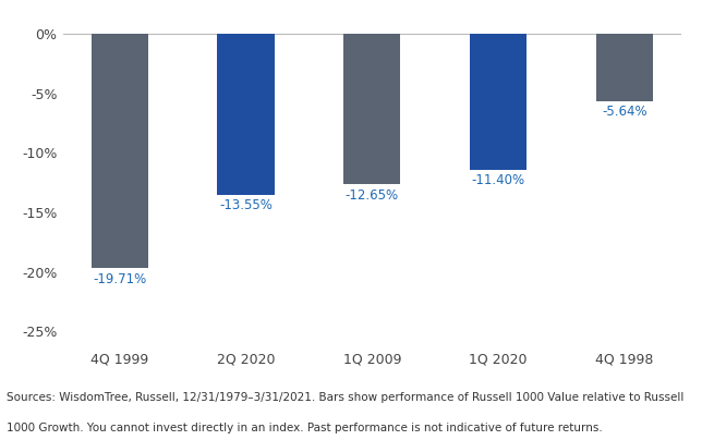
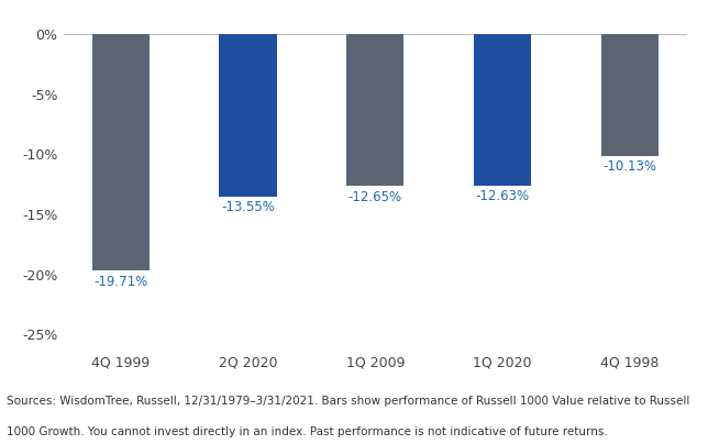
1Q 2020: -11.40% -> -12.63%
4Q 1998: -5.64% -> -10.13%
